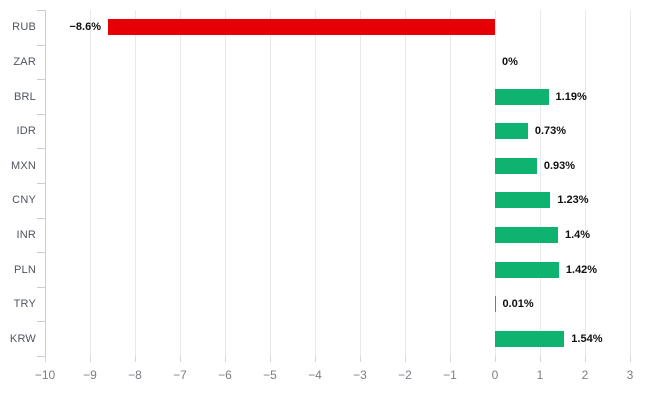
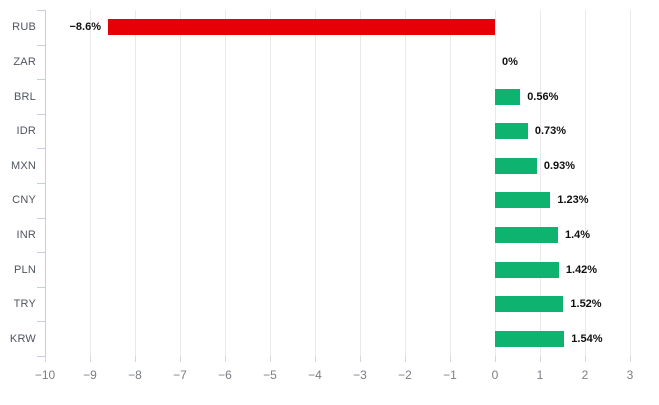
BRL: 1.19% -> 0.56%
TRY: 0.01% -> 1.52%
